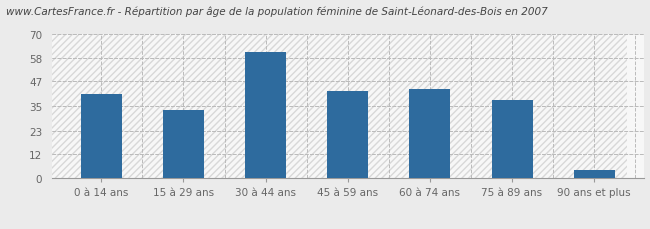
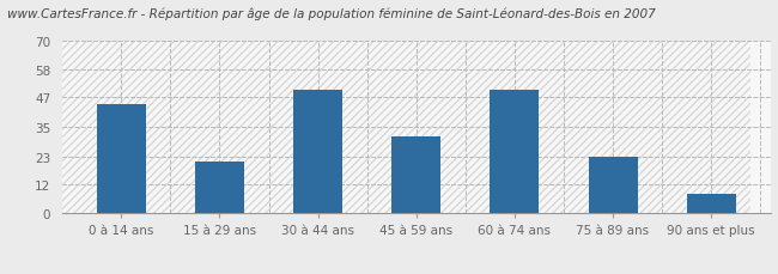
0 à 14 ans: 41 -> 44
15 à 29 ans: 33 -> 21
30 à 44 ans: 61 -> 50
45 à 59 ans: 42 -> 31
60 à 74 ans: 43 -> 50
75 à 89 ans: 38 -> 23
90 ans et plus: 4 -> 8
